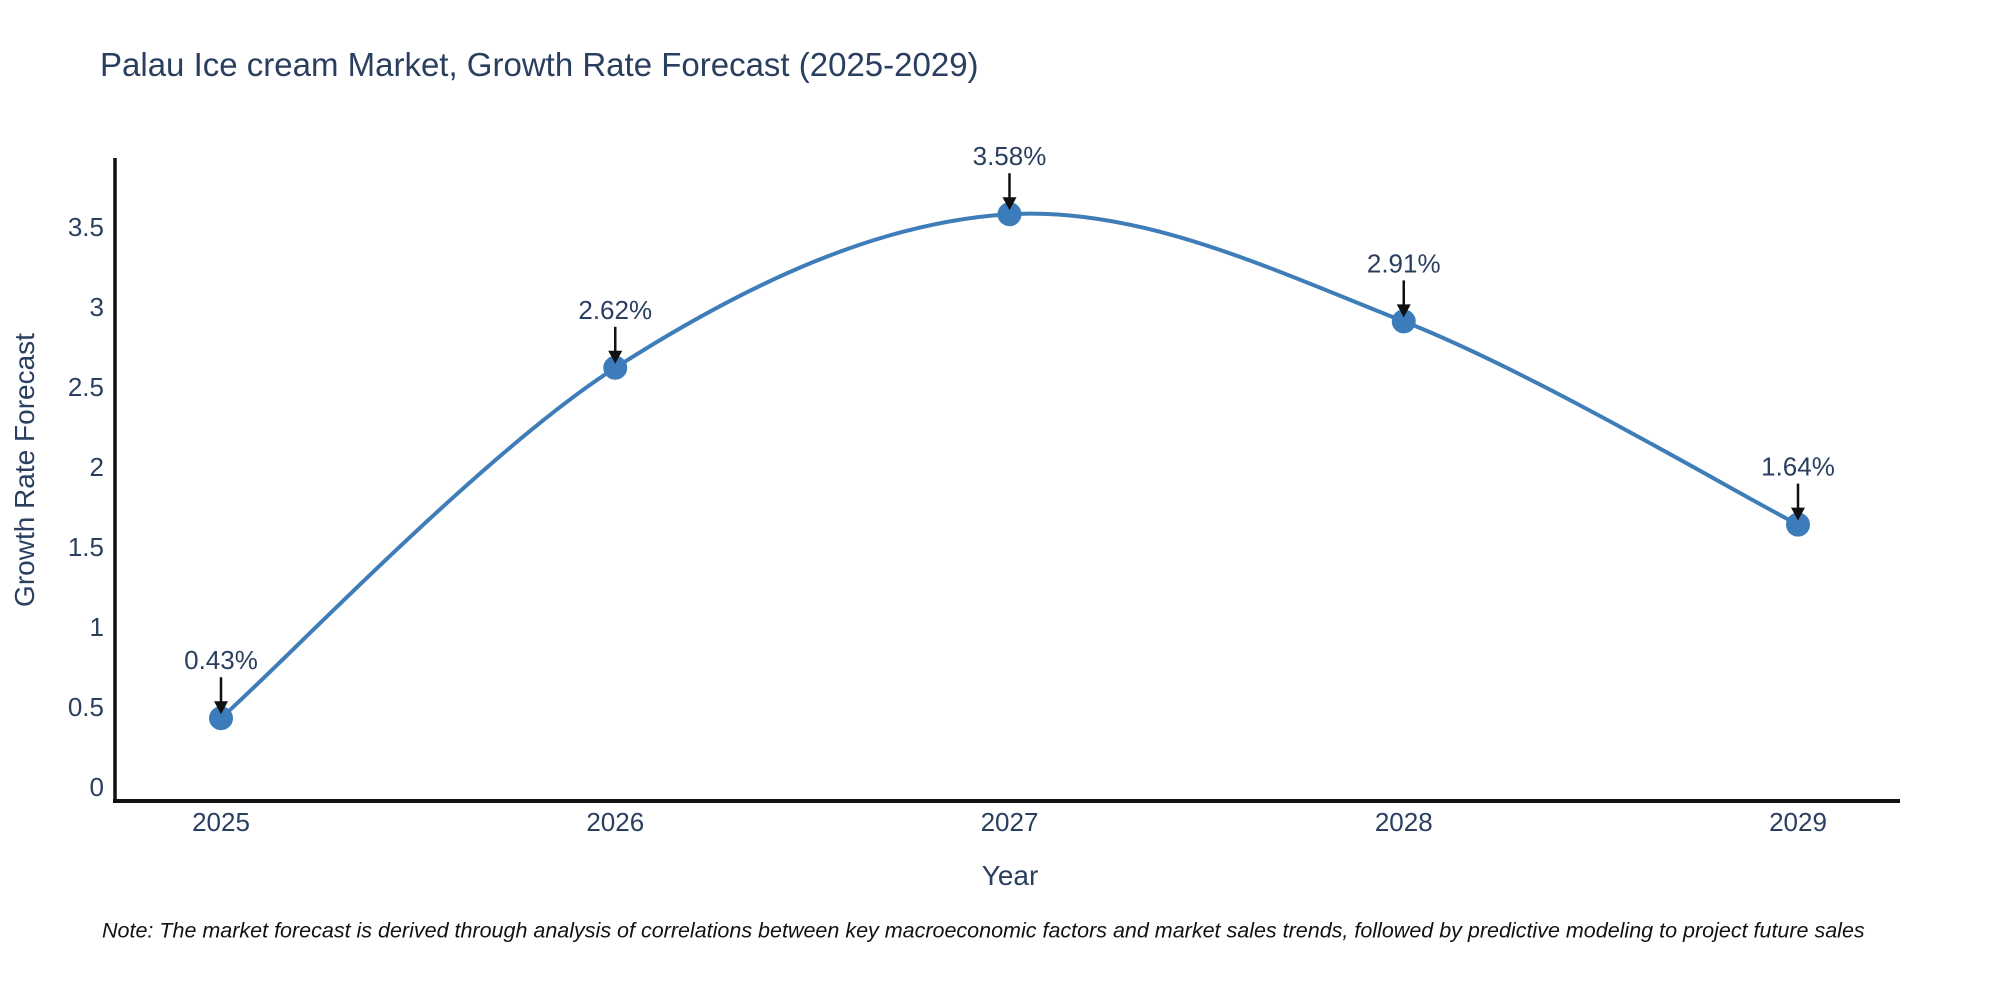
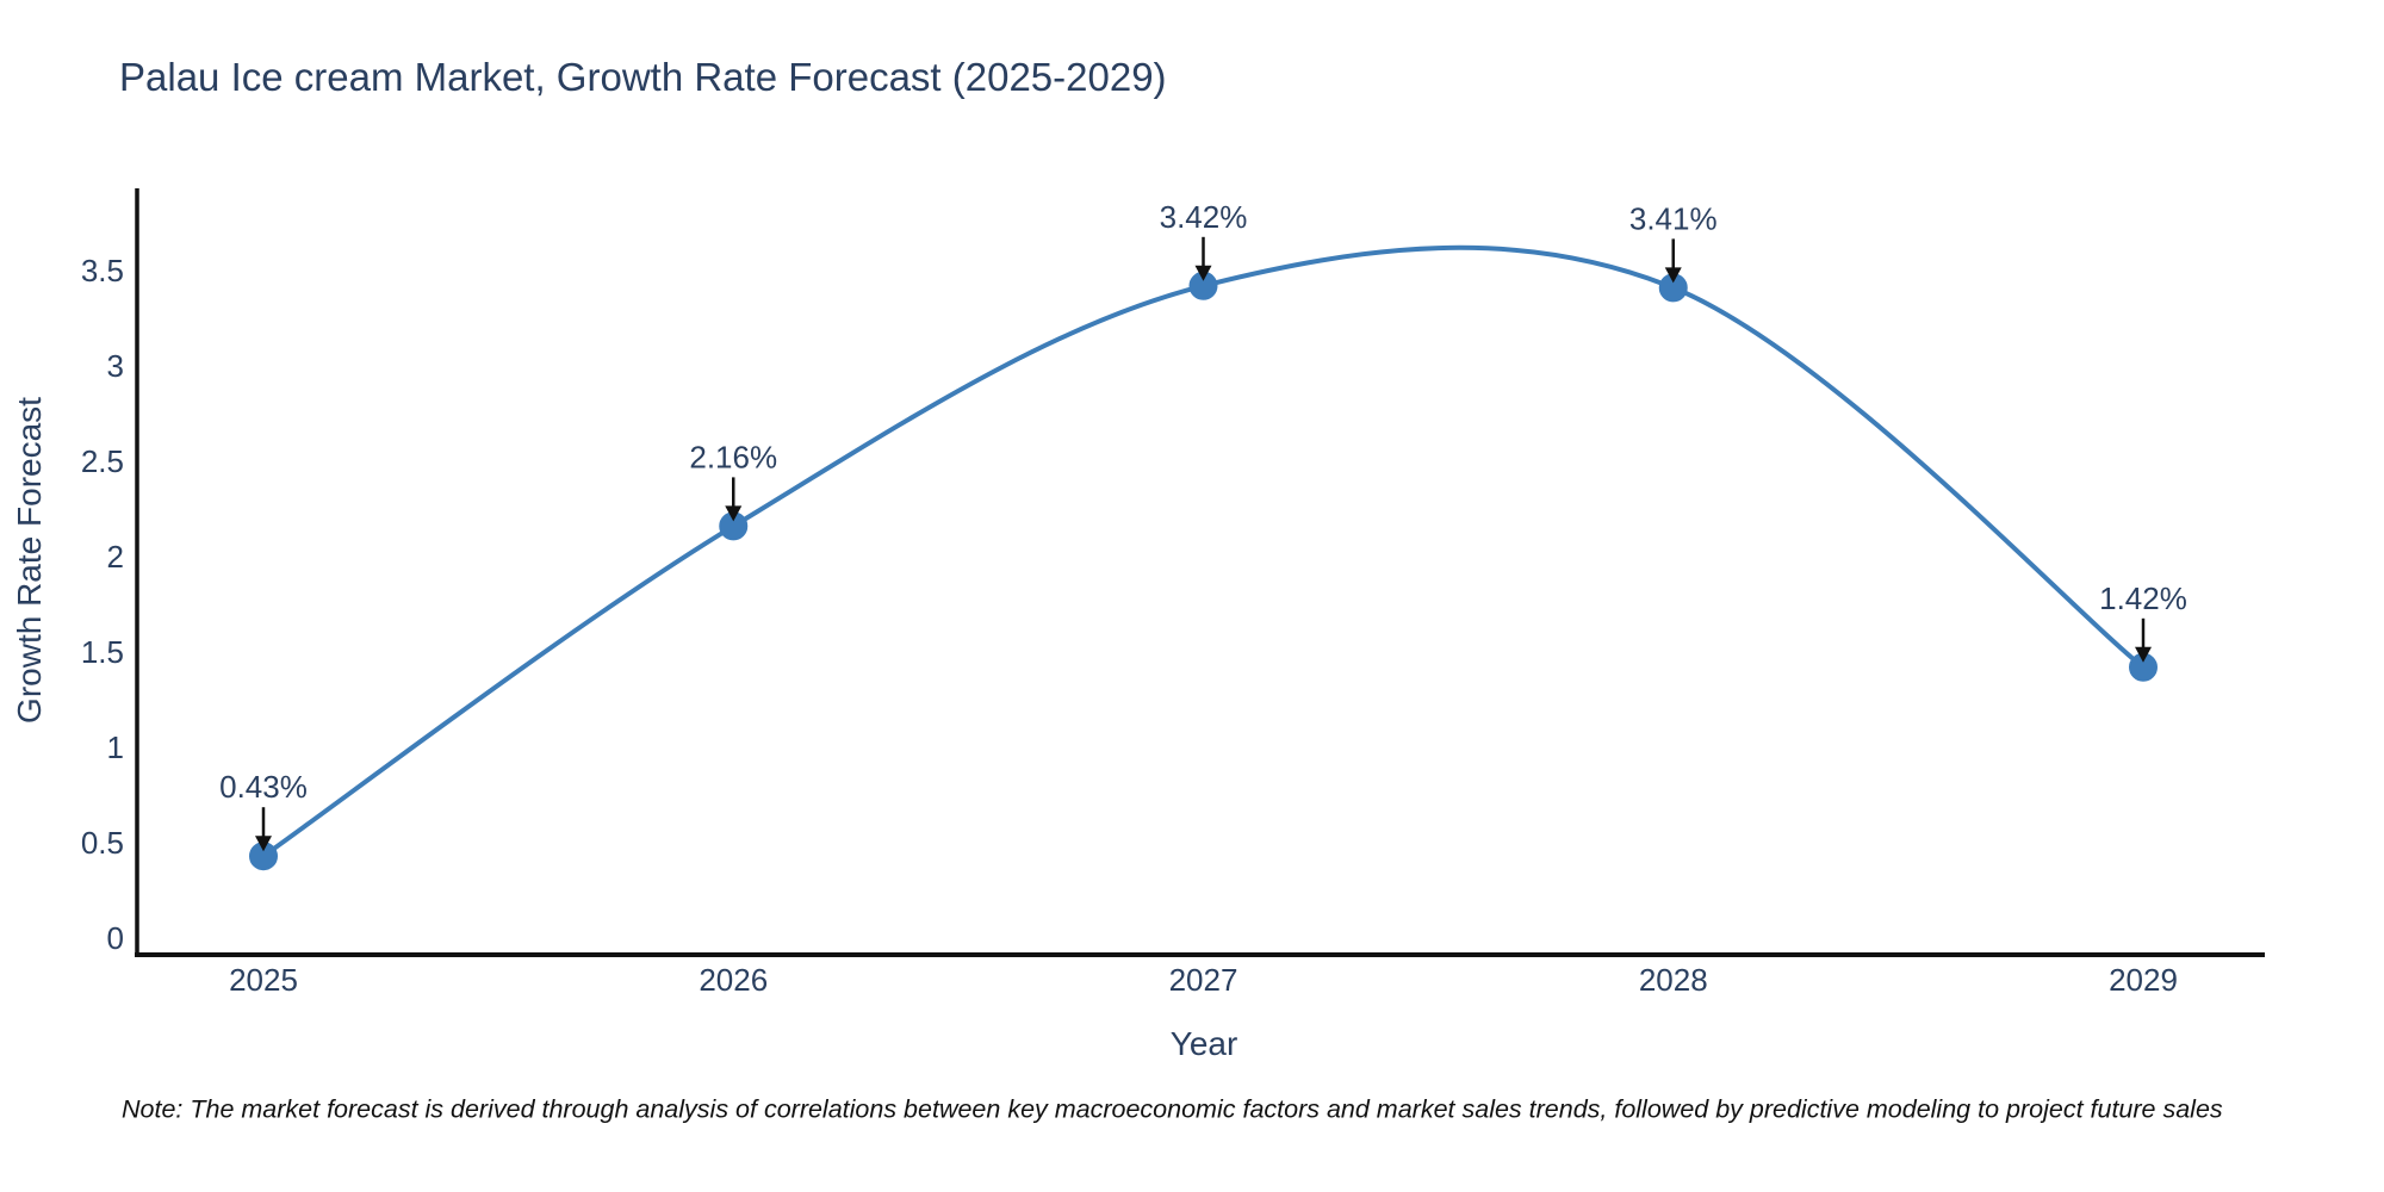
2026: 2.62% -> 2.16%
2027: 3.58% -> 3.42%
2028: 2.91% -> 3.41%
2029: 1.64% -> 1.42%
